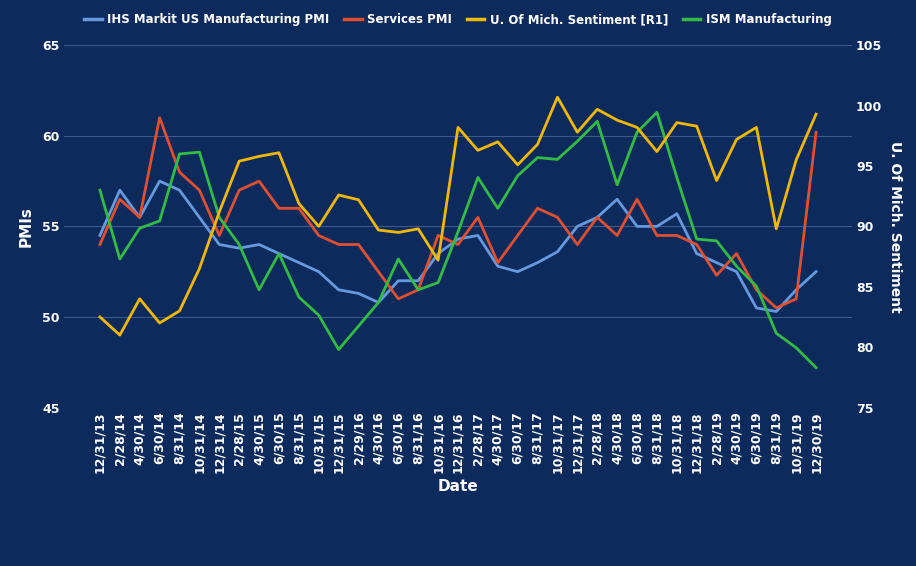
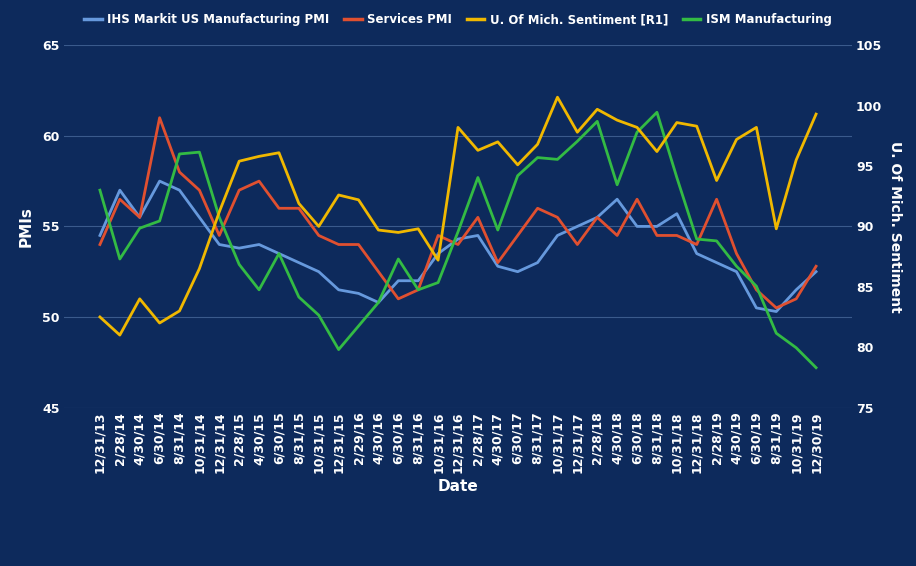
ISM Manufacturing/2/28/15: 54.0 -> 52.9
ISM Manufacturing/4/30/17: 56.0 -> 54.8
IHS Markit US Manufacturing PMI/10/31/17: 53.6 -> 54.5
Services PMI/2/28/19: 52.3 -> 56.5
Services PMI/12/30/19: 60.2 -> 52.8
